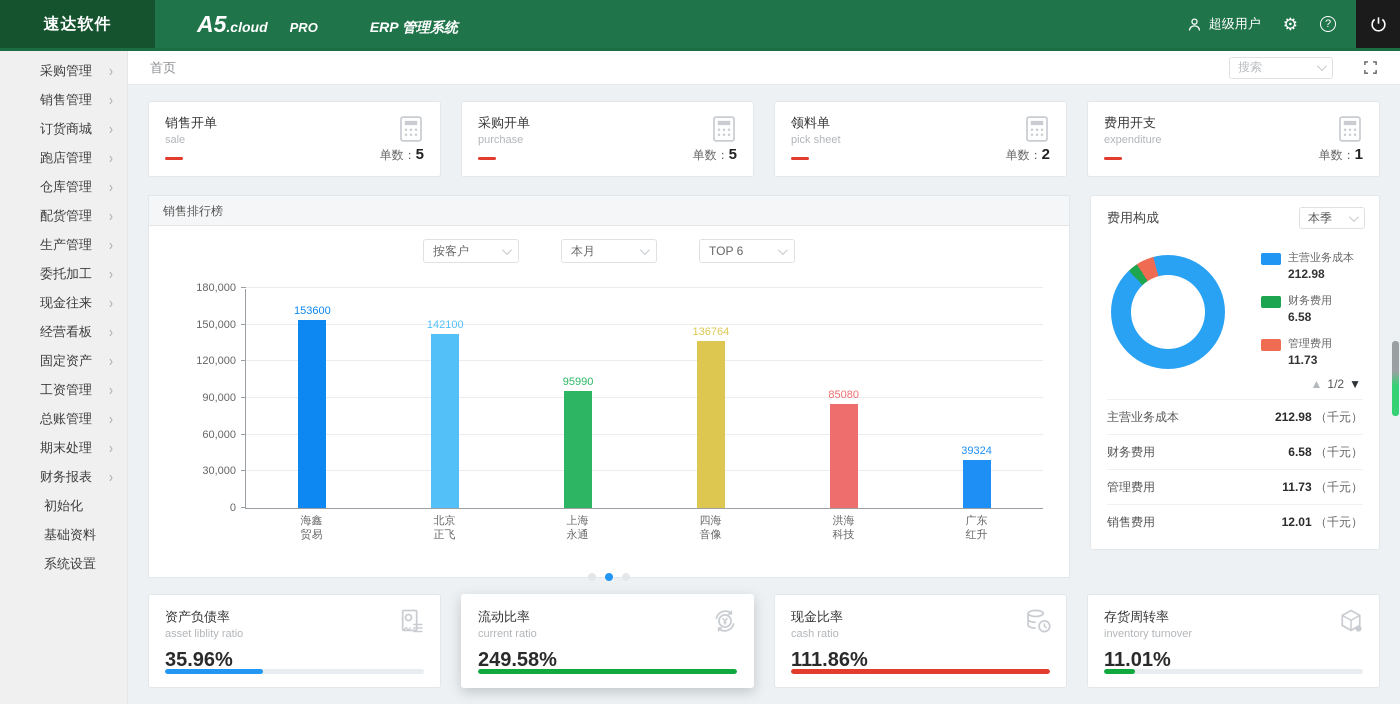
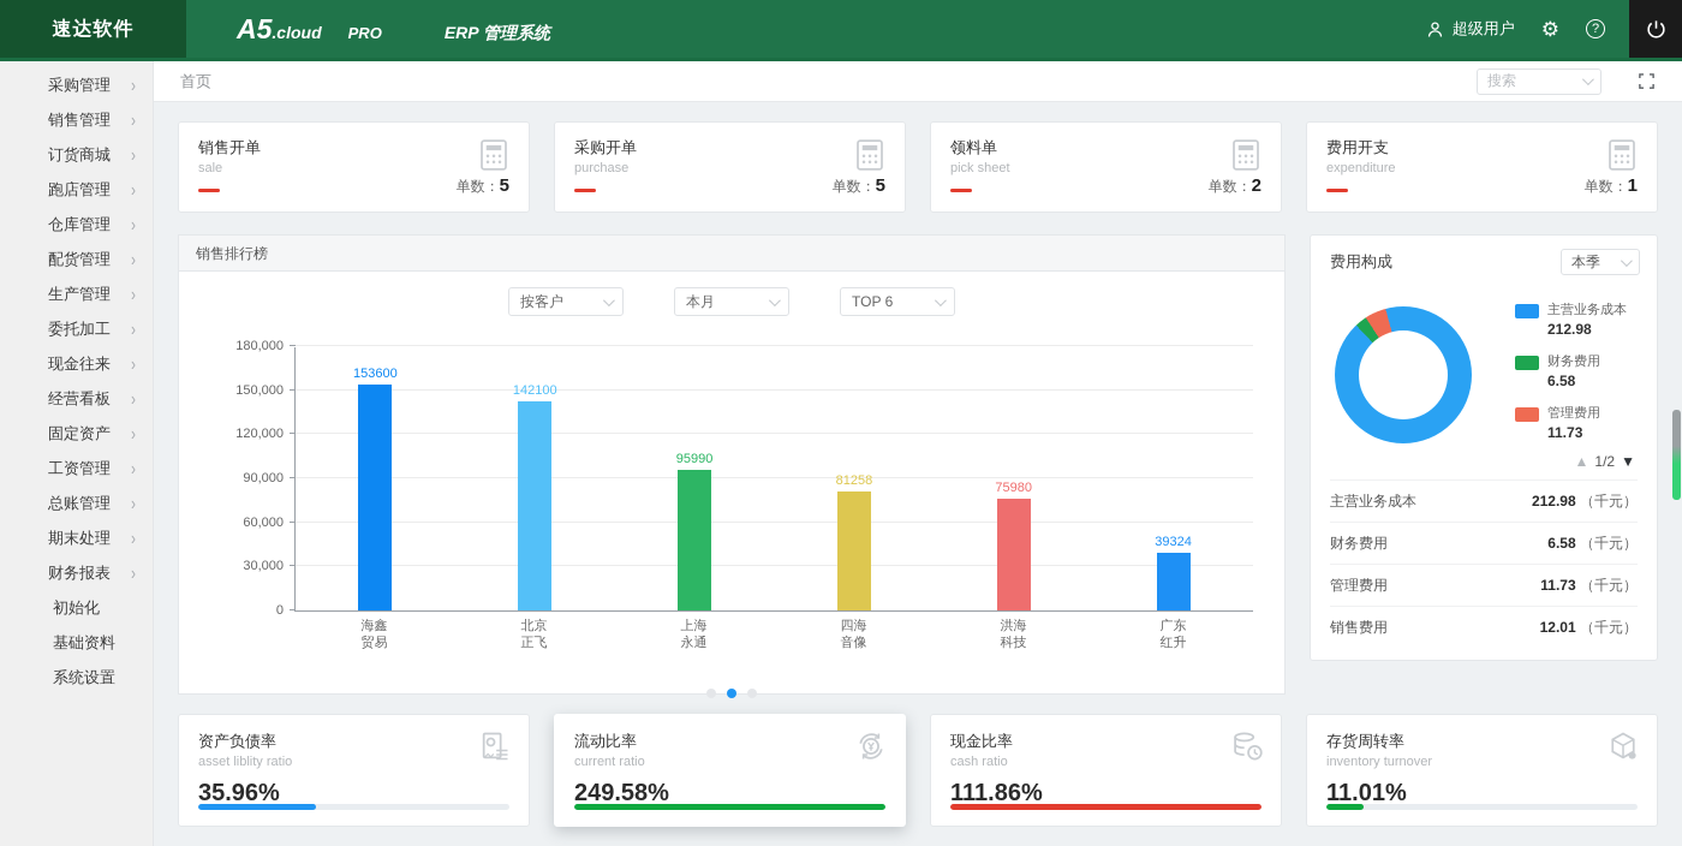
销售排行榜/四海 音像: 136764 -> 81258
销售排行榜/洪海 科技: 85080 -> 75980
